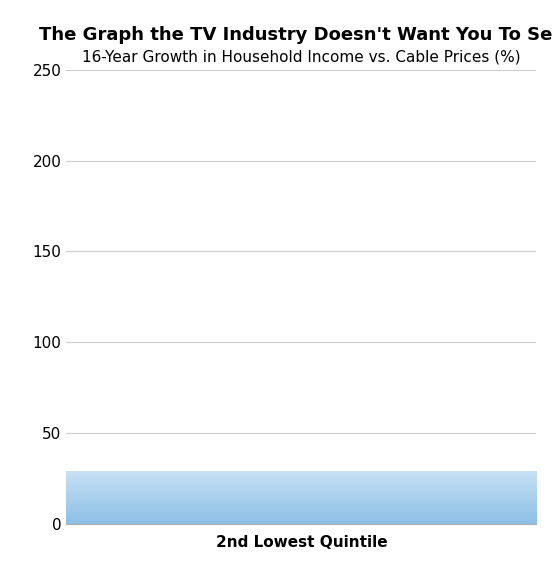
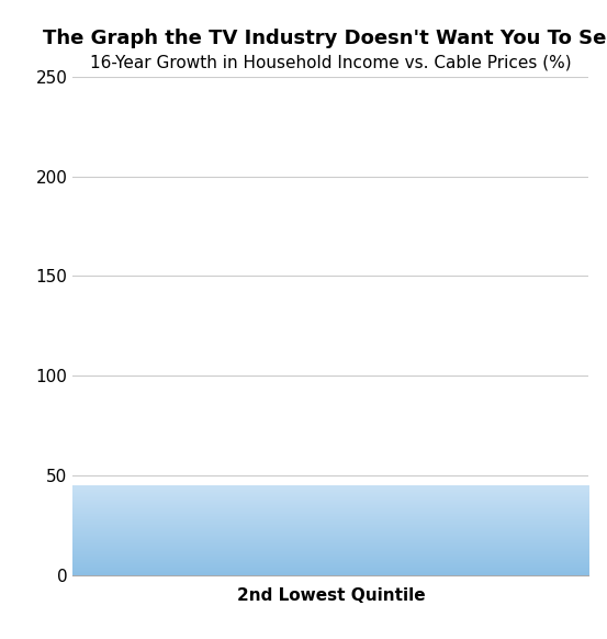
2nd Lowest Quintile: 29 -> 45
